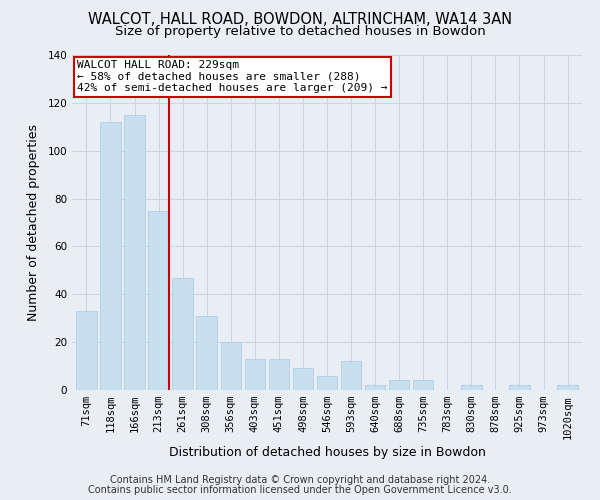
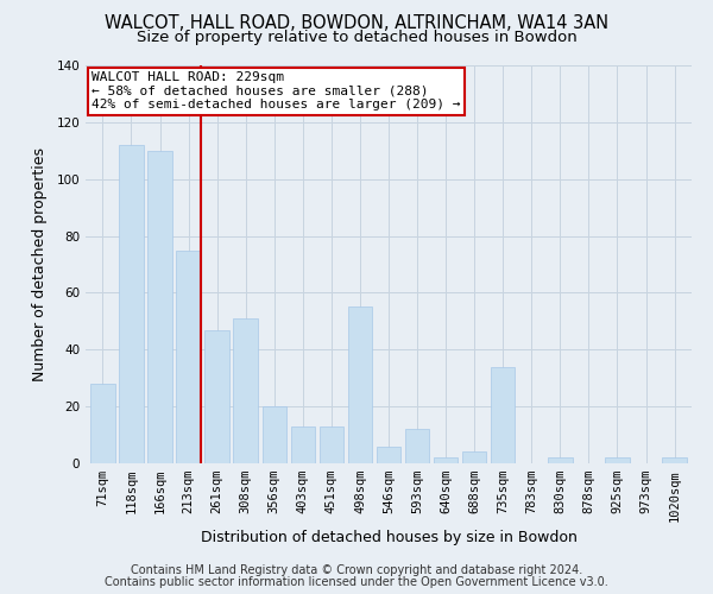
71sqm: 33 -> 28
166sqm: 115 -> 110
308sqm: 31 -> 51
498sqm: 9 -> 55
735sqm: 4 -> 34
